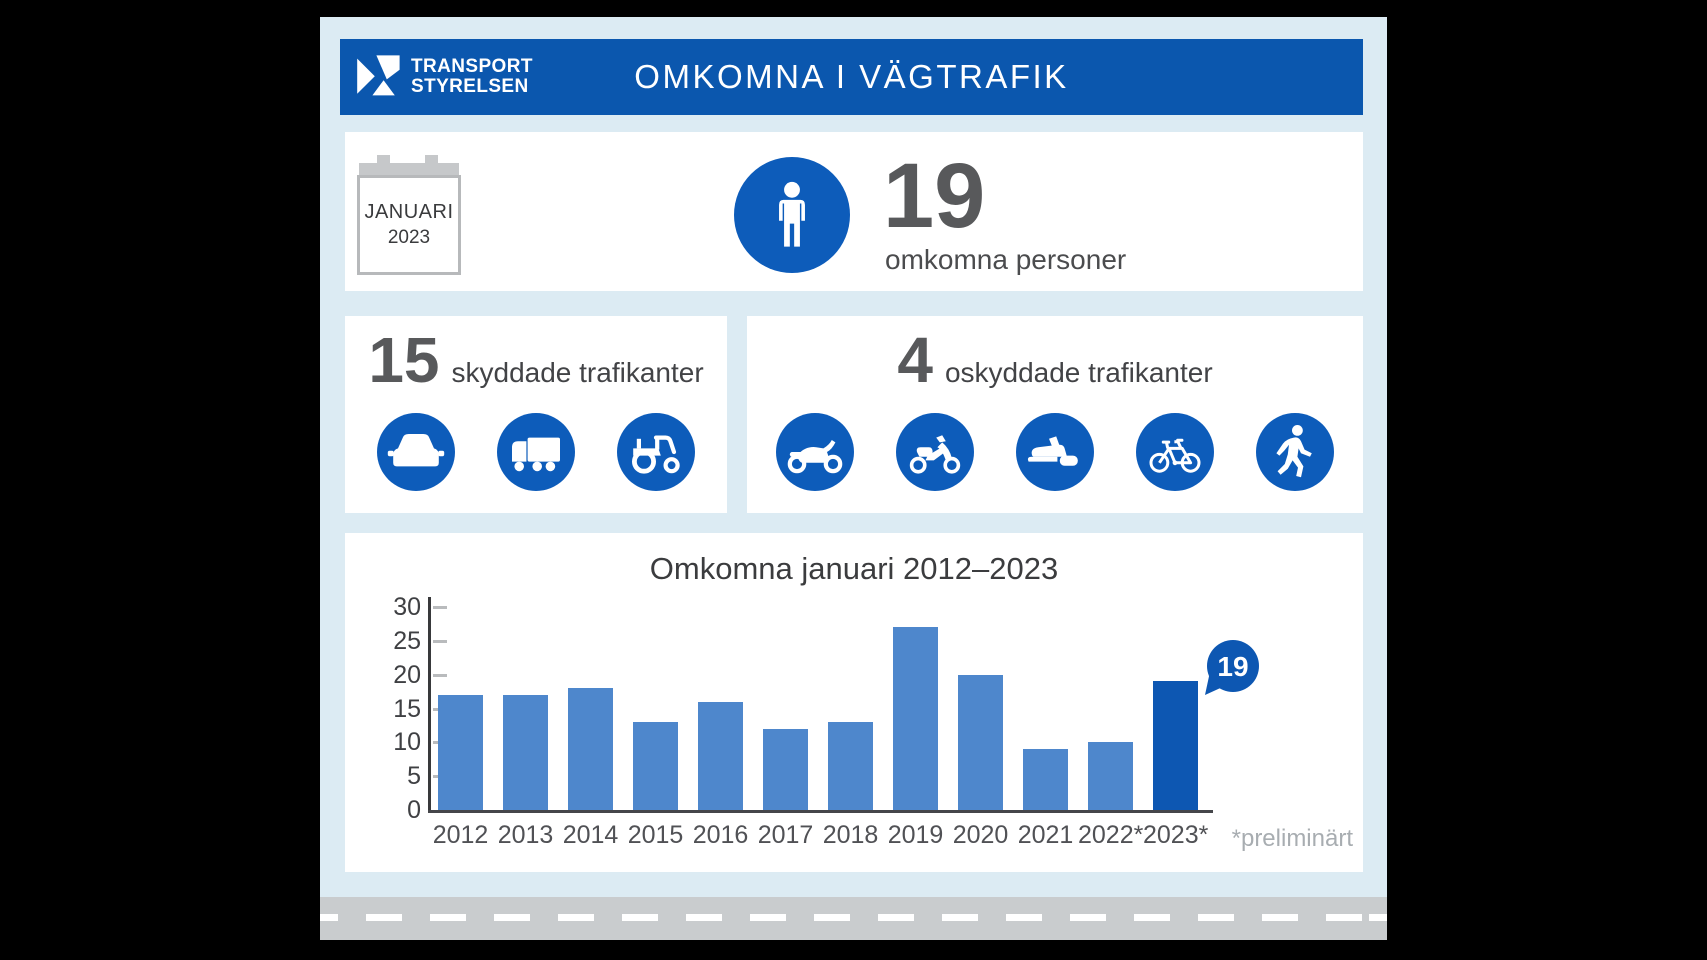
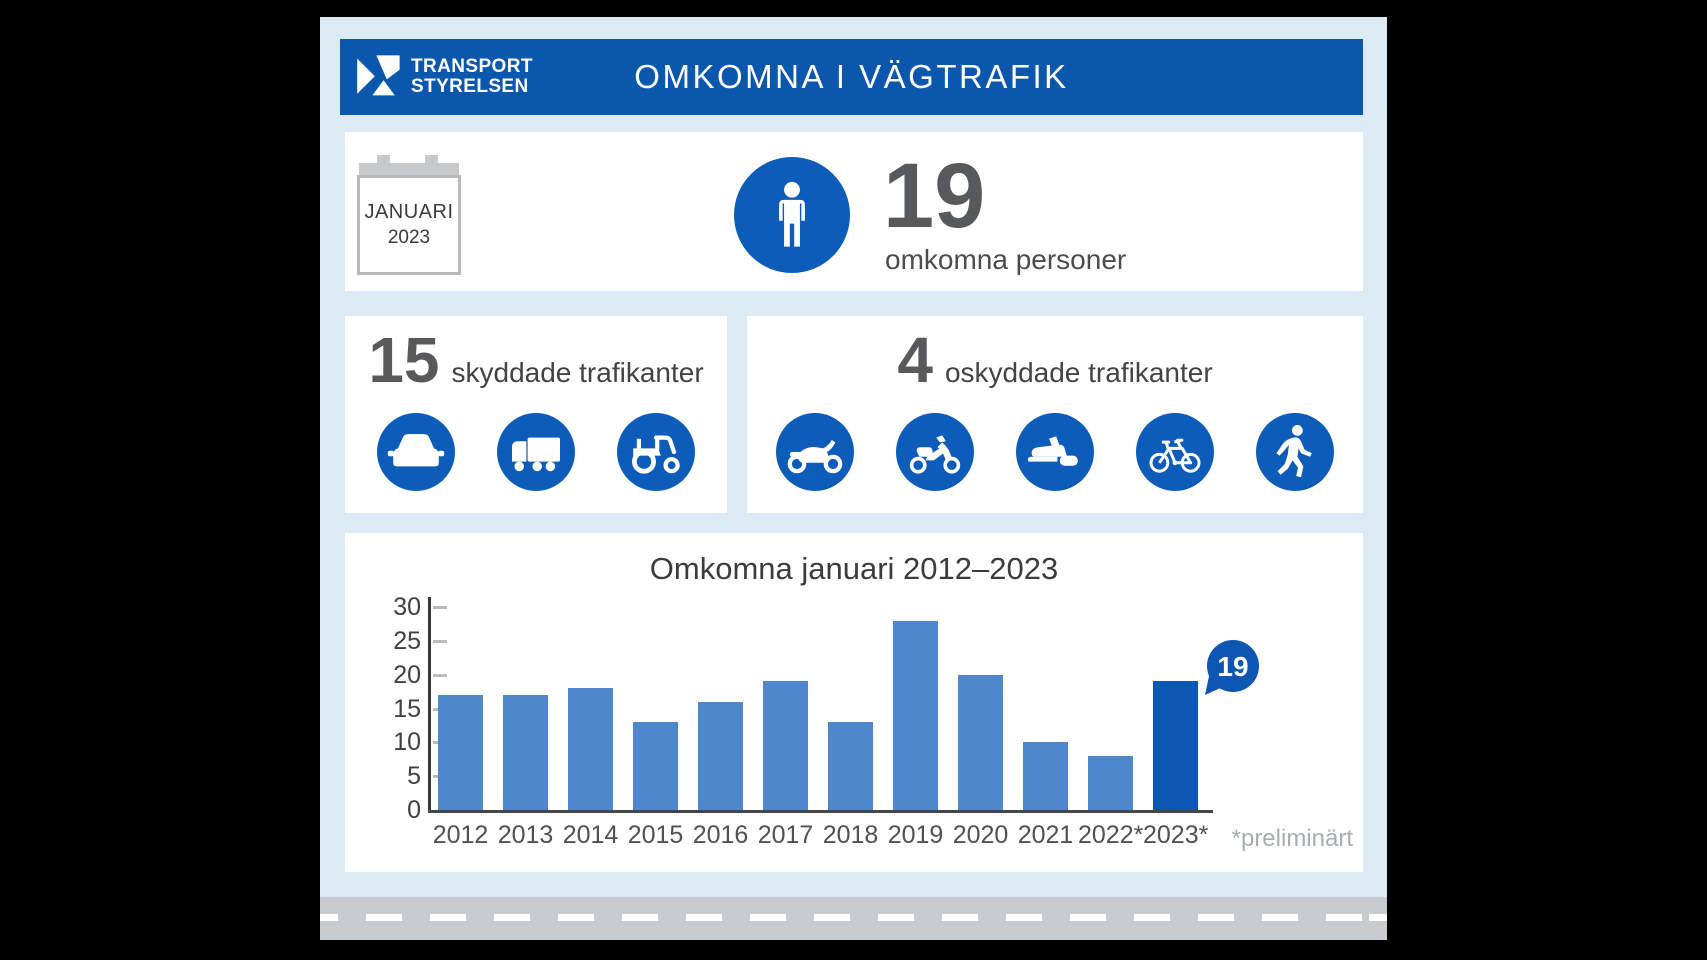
2017: 12 -> 19
2019: 27 -> 28
2021: 9 -> 10
2022*: 10 -> 8
